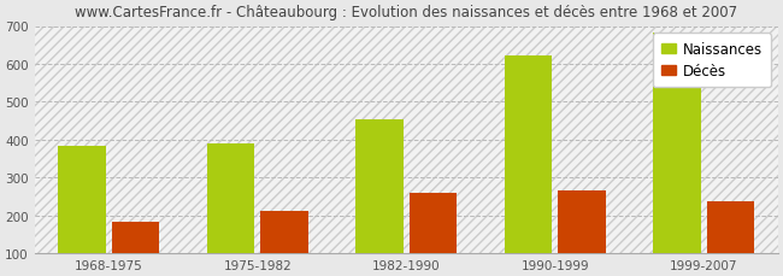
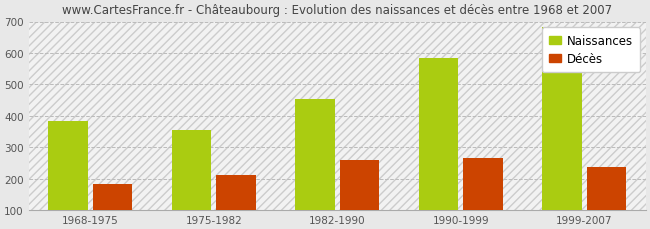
Naissances/1975-1982: 390 -> 355
Naissances/1990-1999: 622 -> 585
